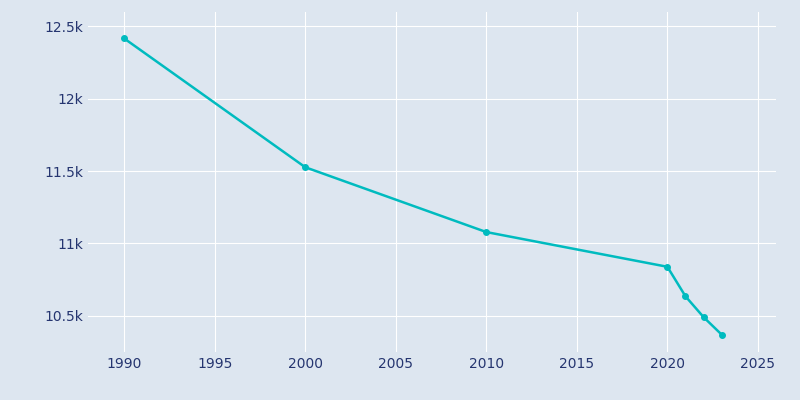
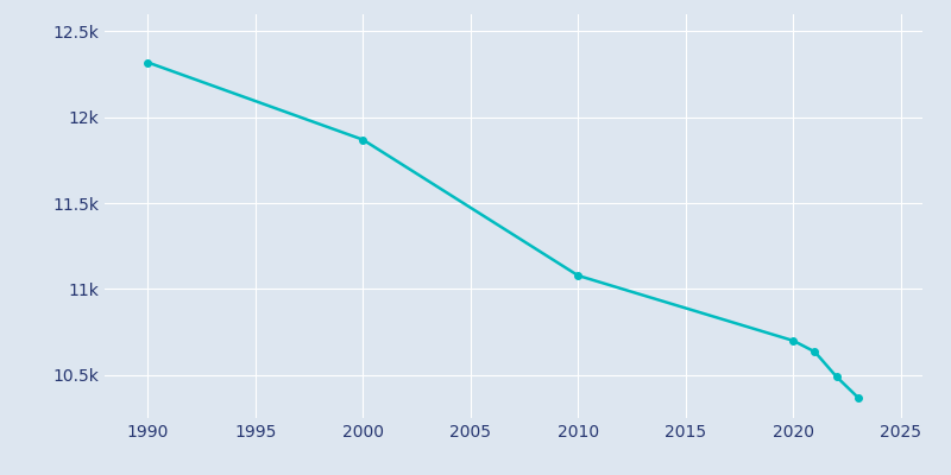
1990: 12.42k -> 12.32k
2000: 11.53k -> 11.87k
2020: 10.84k -> 10.70k
